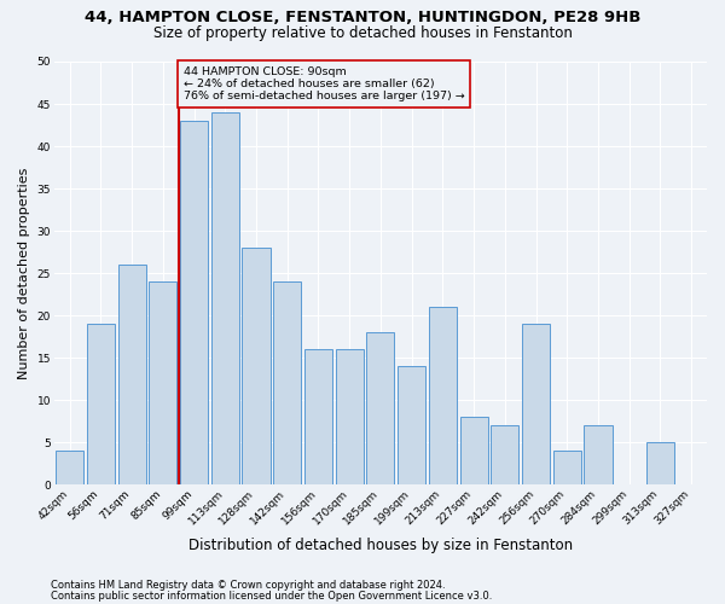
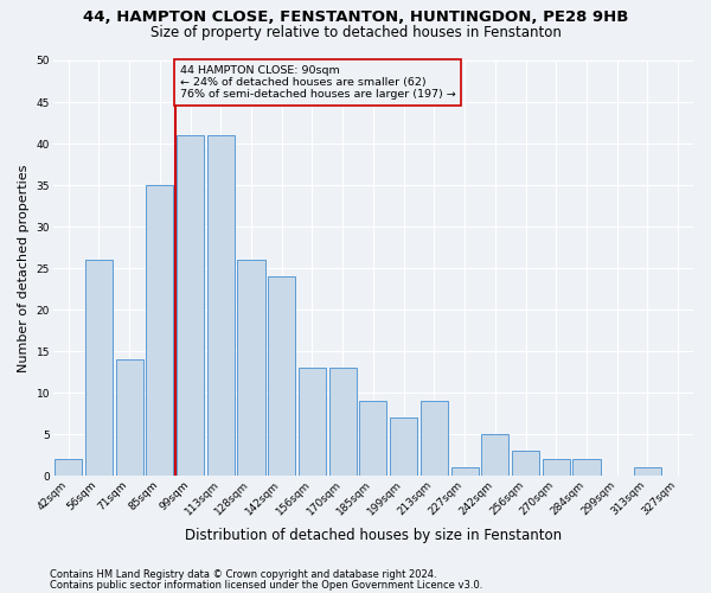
42sqm: 4 -> 2
56sqm: 19 -> 26
71sqm: 26 -> 14
85sqm: 24 -> 35
99sqm: 43 -> 41
113sqm: 44 -> 41
128sqm: 28 -> 26
156sqm: 16 -> 13
170sqm: 16 -> 13
185sqm: 18 -> 9
199sqm: 14 -> 7
213sqm: 21 -> 9
227sqm: 8 -> 1
242sqm: 7 -> 5
256sqm: 19 -> 3
270sqm: 4 -> 2
284sqm: 7 -> 2
313sqm: 5 -> 1
